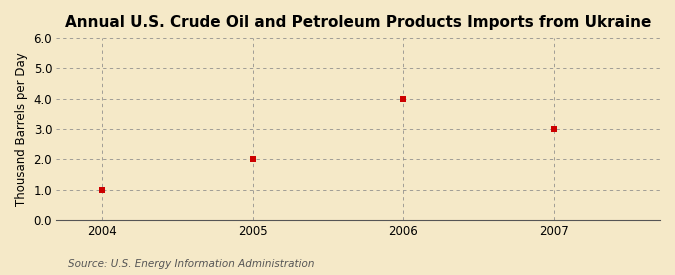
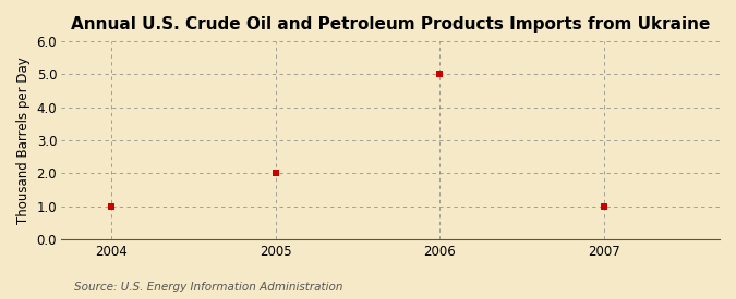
2006: 4 -> 5
2007: 3 -> 1
